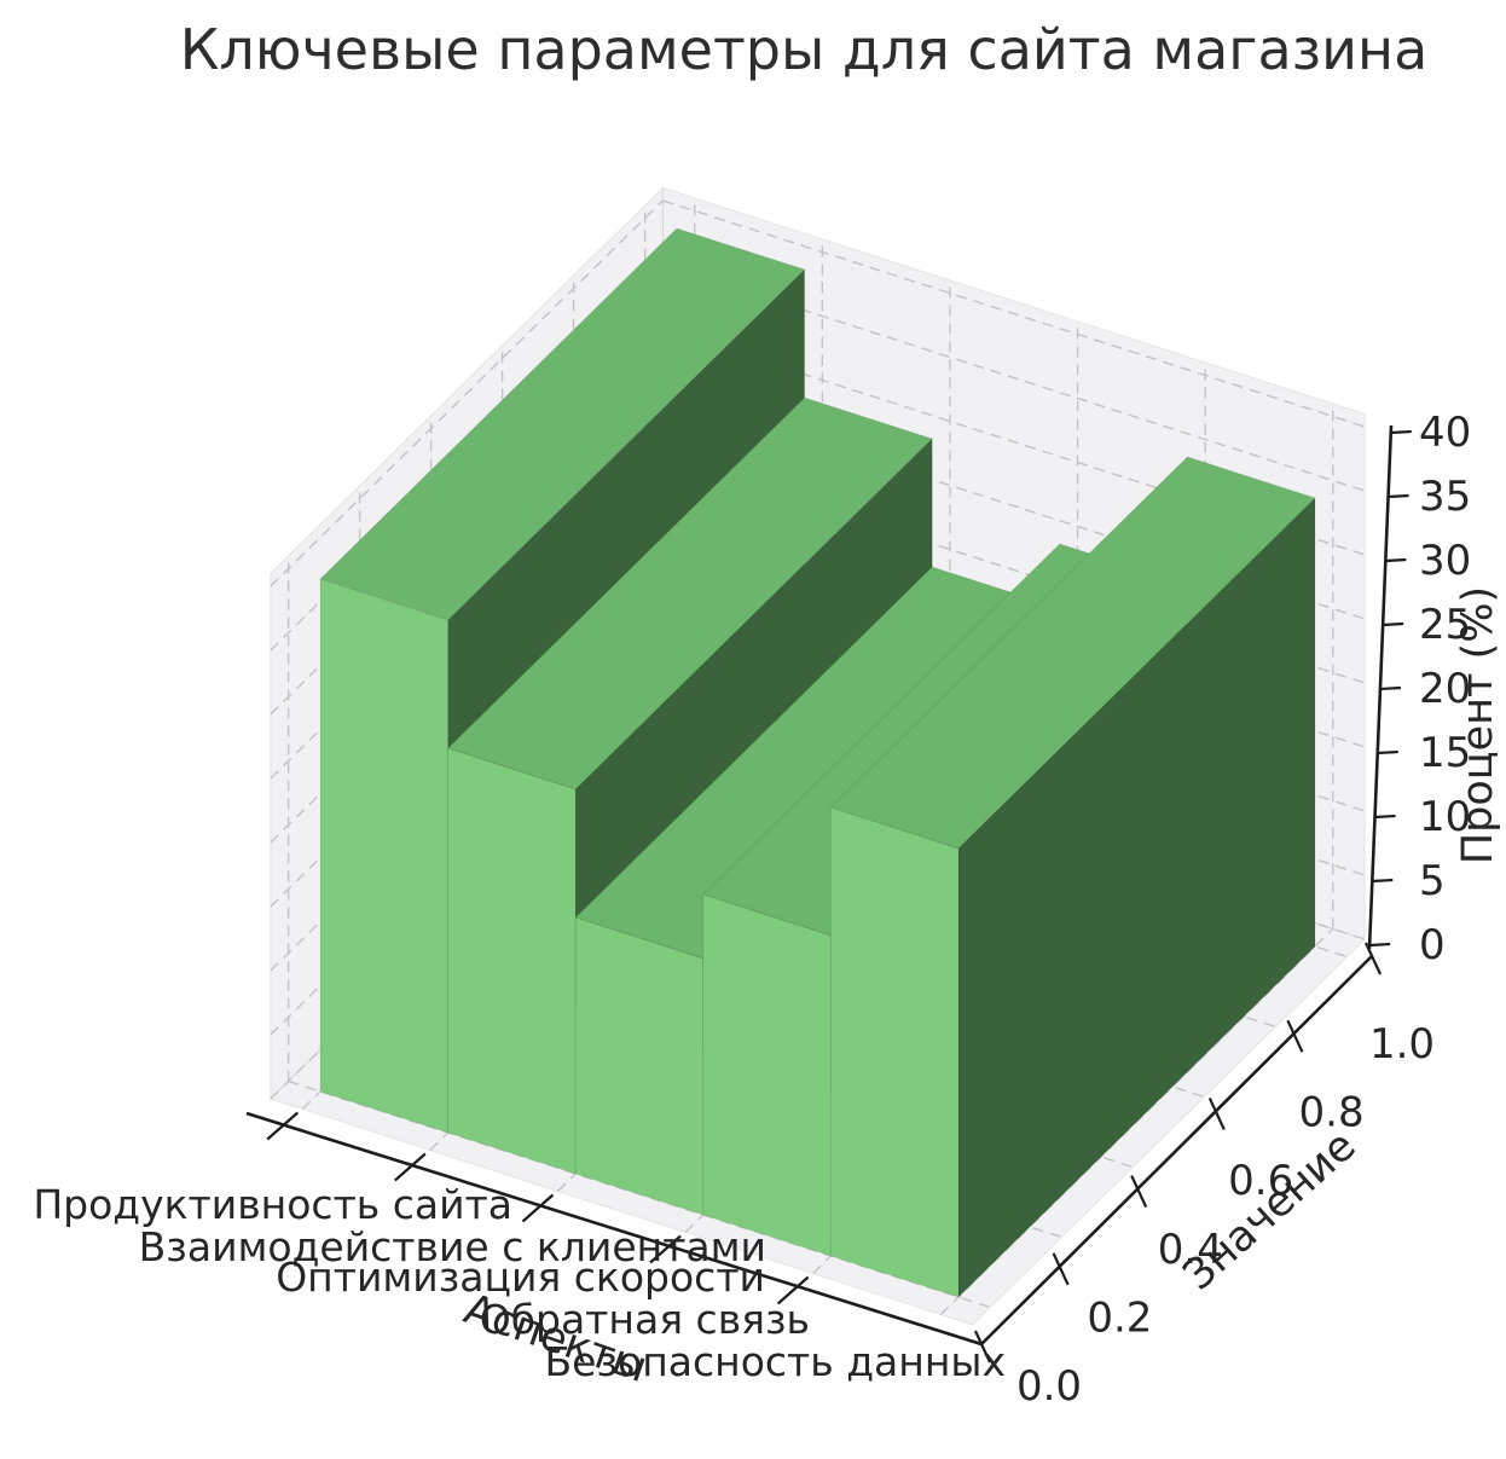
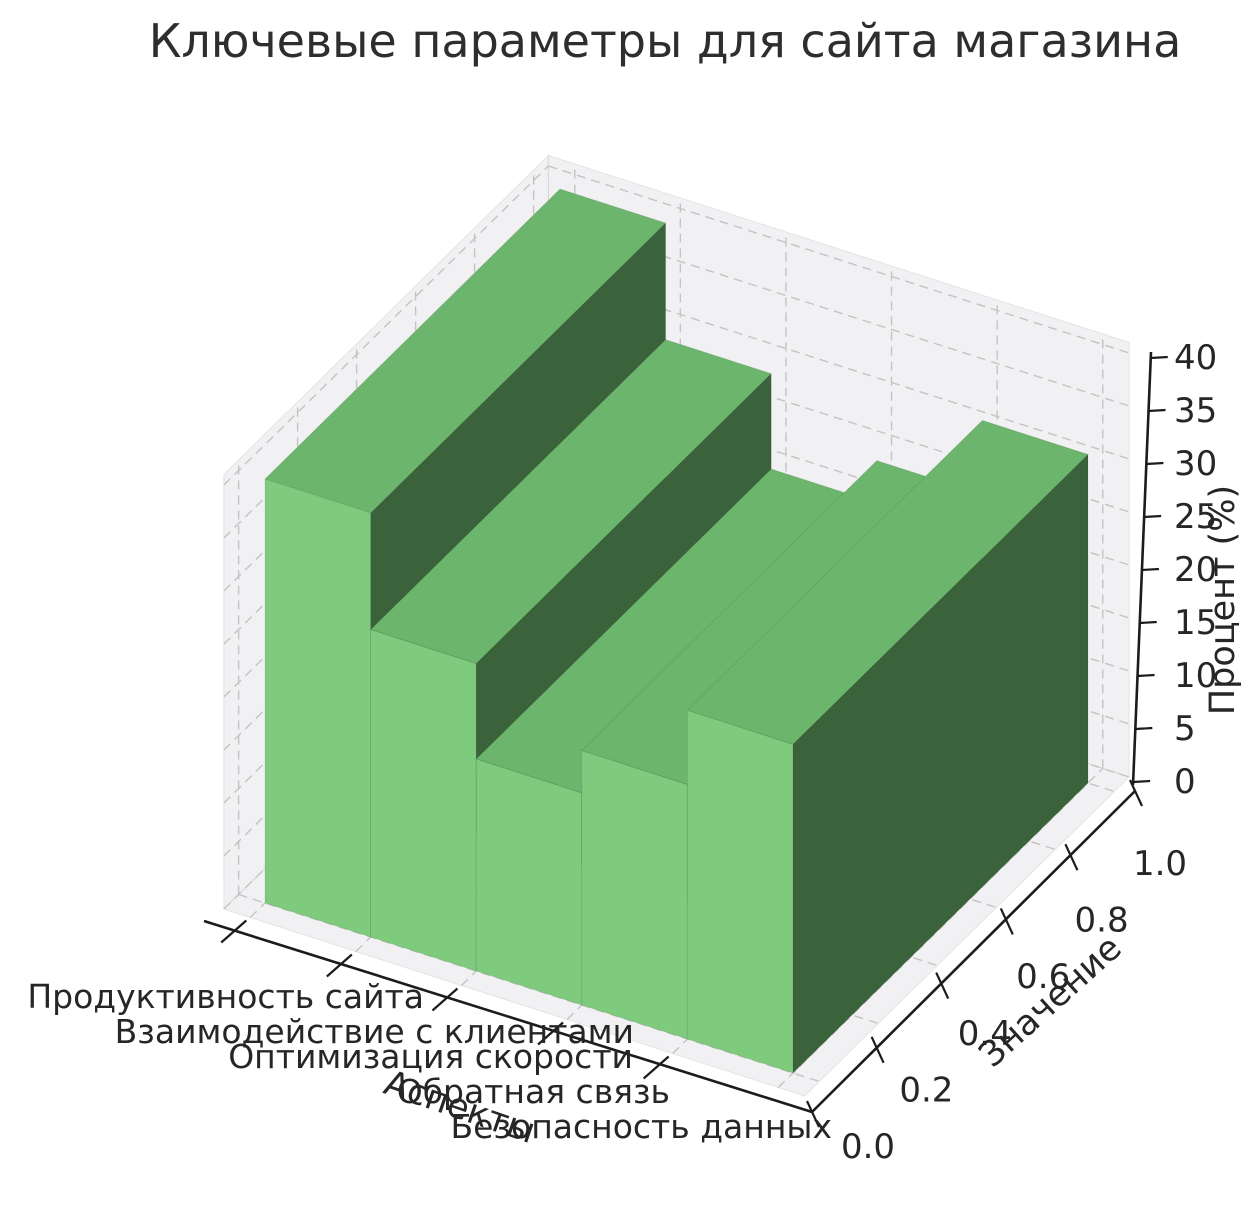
Взаимодействие с клиентами: 30 -> 29
Обратная связь: 25 -> 24
Безопасность данных: 35 -> 31
